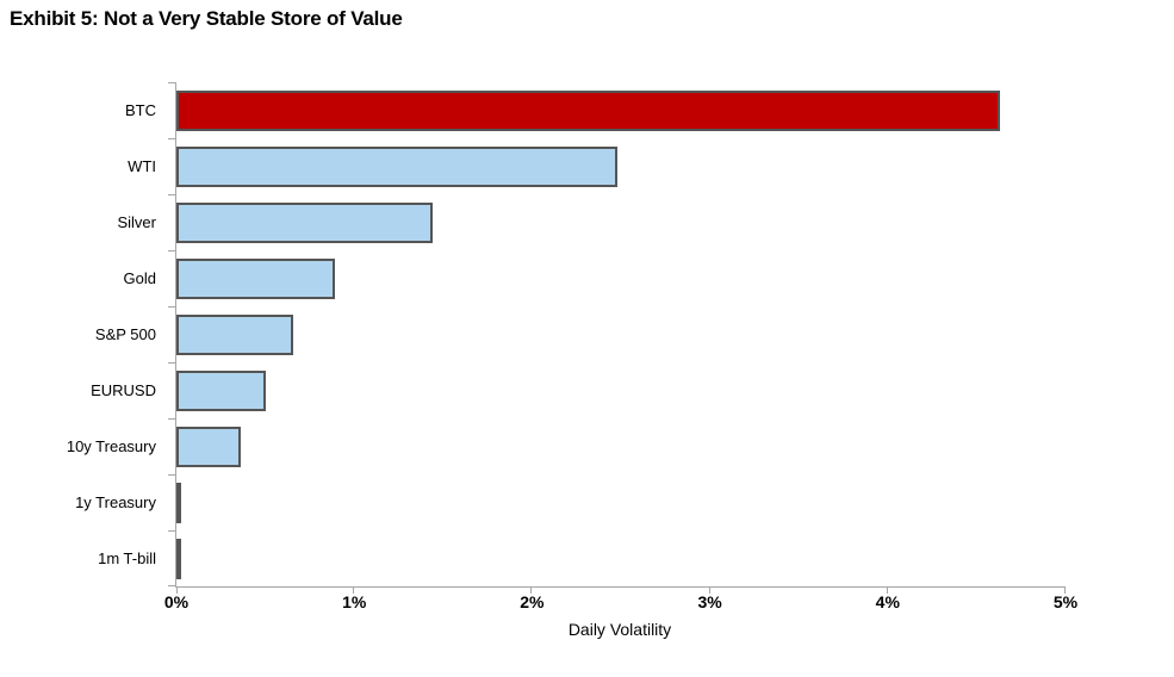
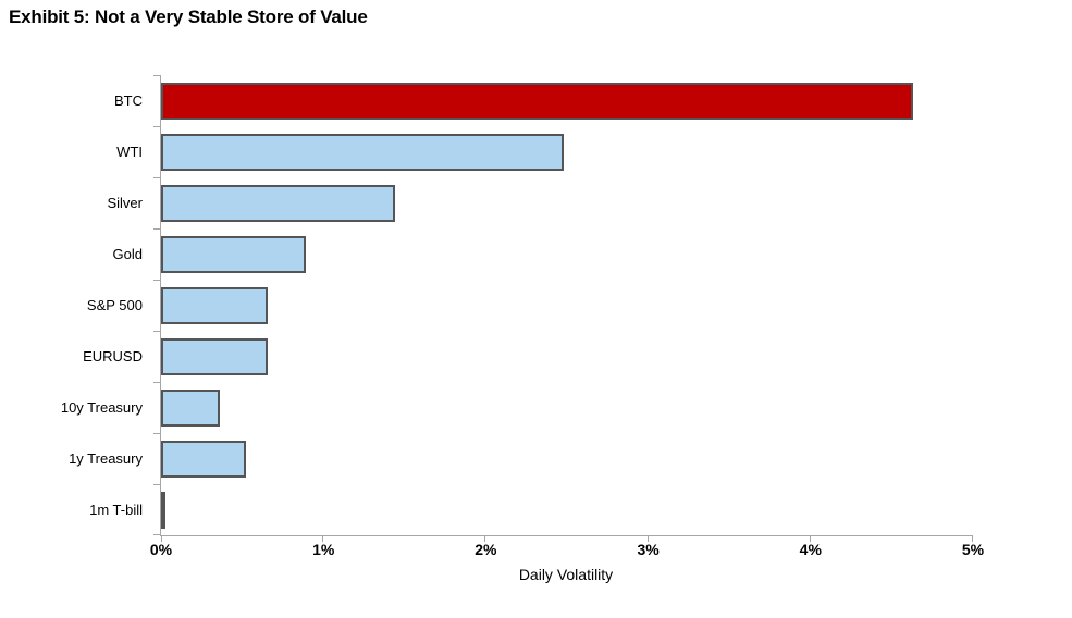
EURUSD: 0.50% -> 0.66%
1y Treasury: 0.03% -> 0.52%
